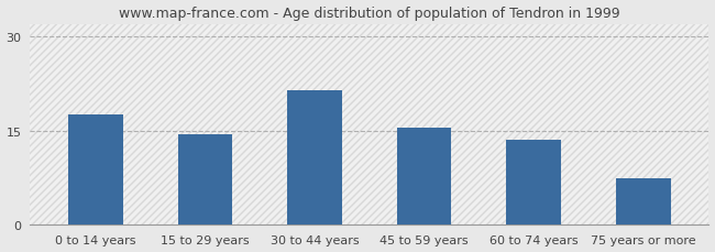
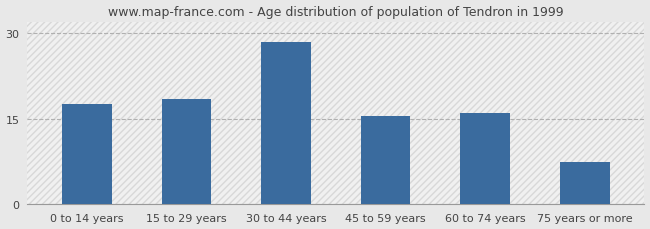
15 to 29 years: 14.4 -> 18.5
30 to 44 years: 21.4 -> 28.5
60 to 74 years: 13.6 -> 16.0
